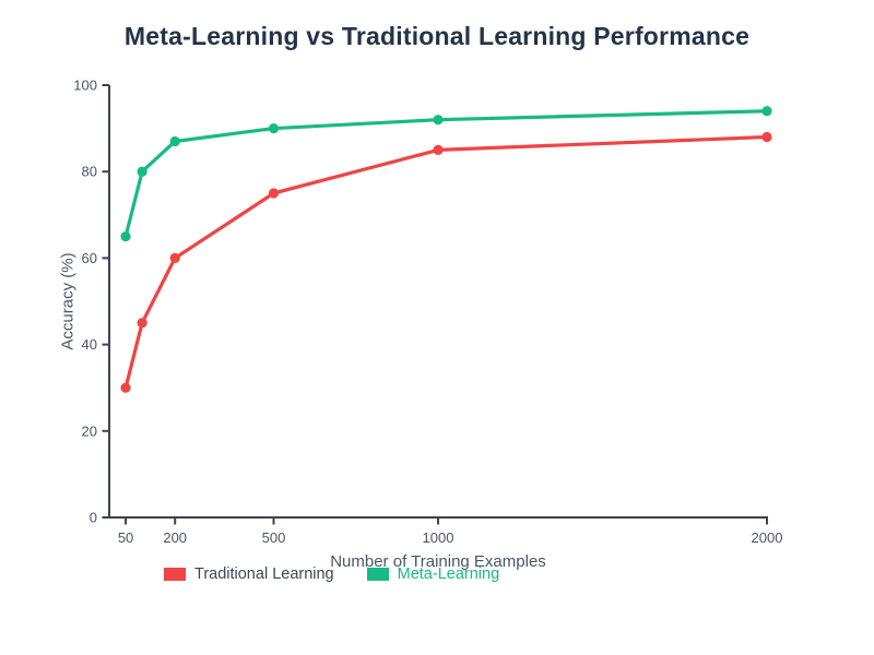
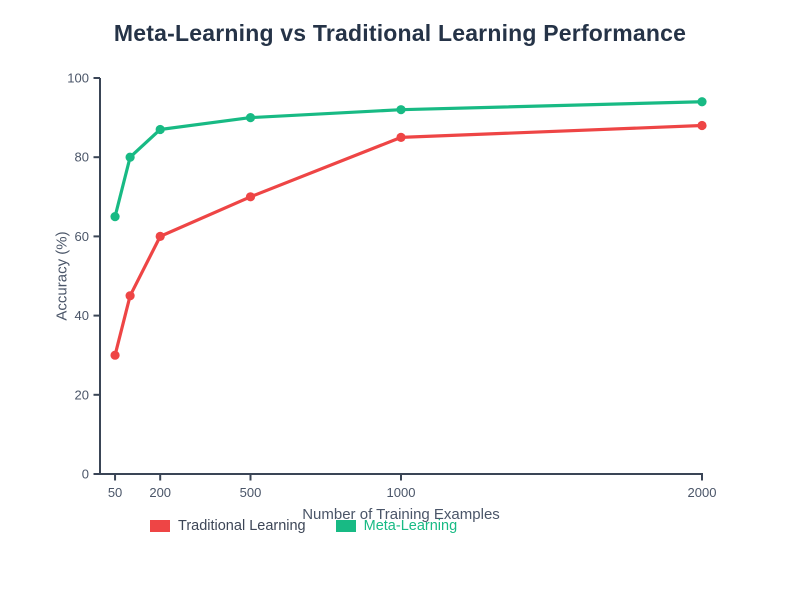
Traditional Learning/500: 75 -> 70
